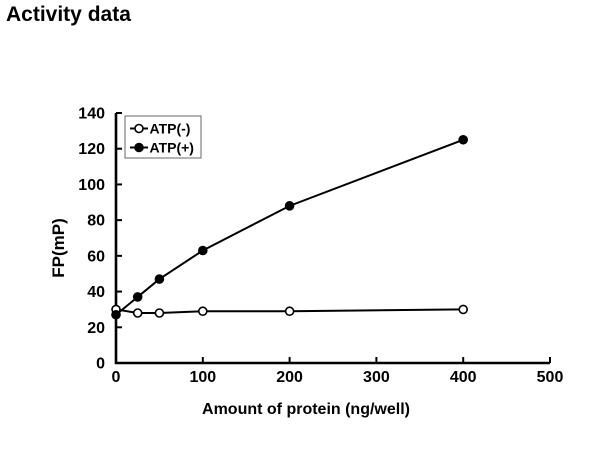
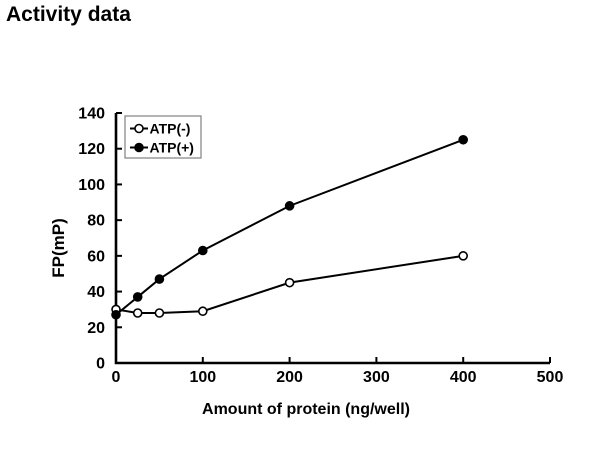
ATP(-)/200: 29 -> 45
ATP(-)/400: 30 -> 60
